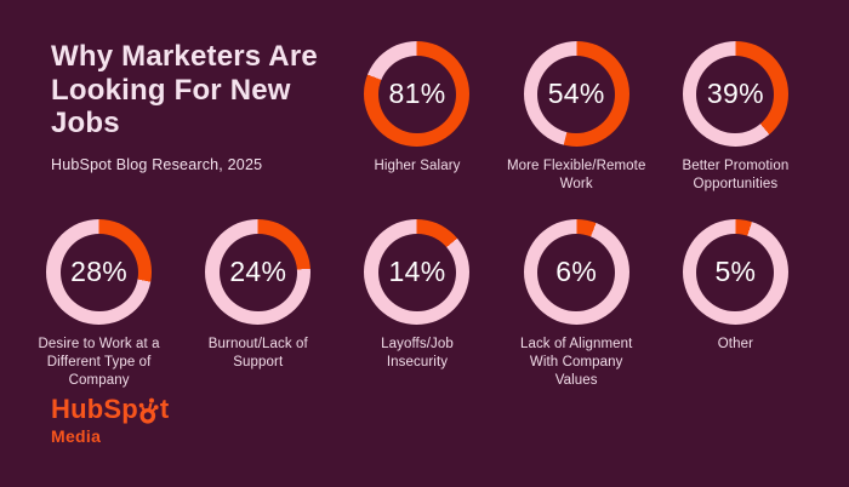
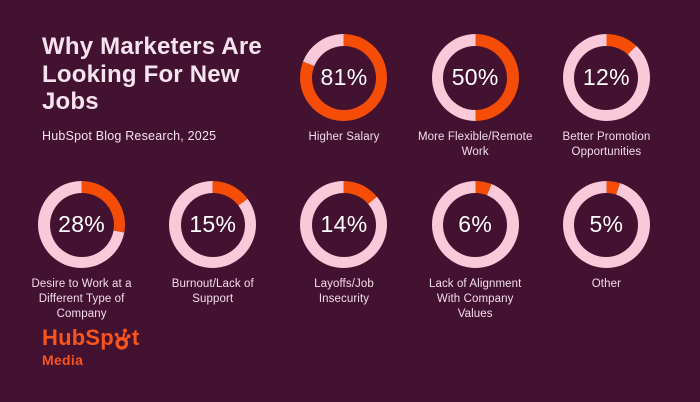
More Flexible/Remote Work: 54% -> 50%
Better Promotion Opportunities: 39% -> 12%
Burnout/Lack of Support: 24% -> 15%
